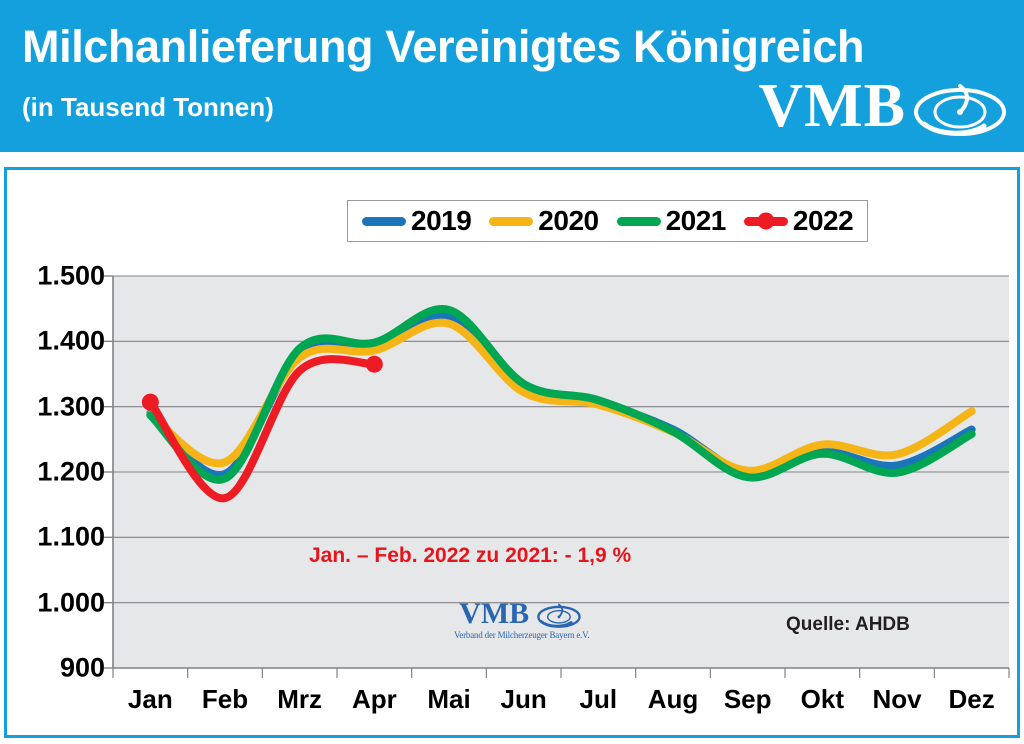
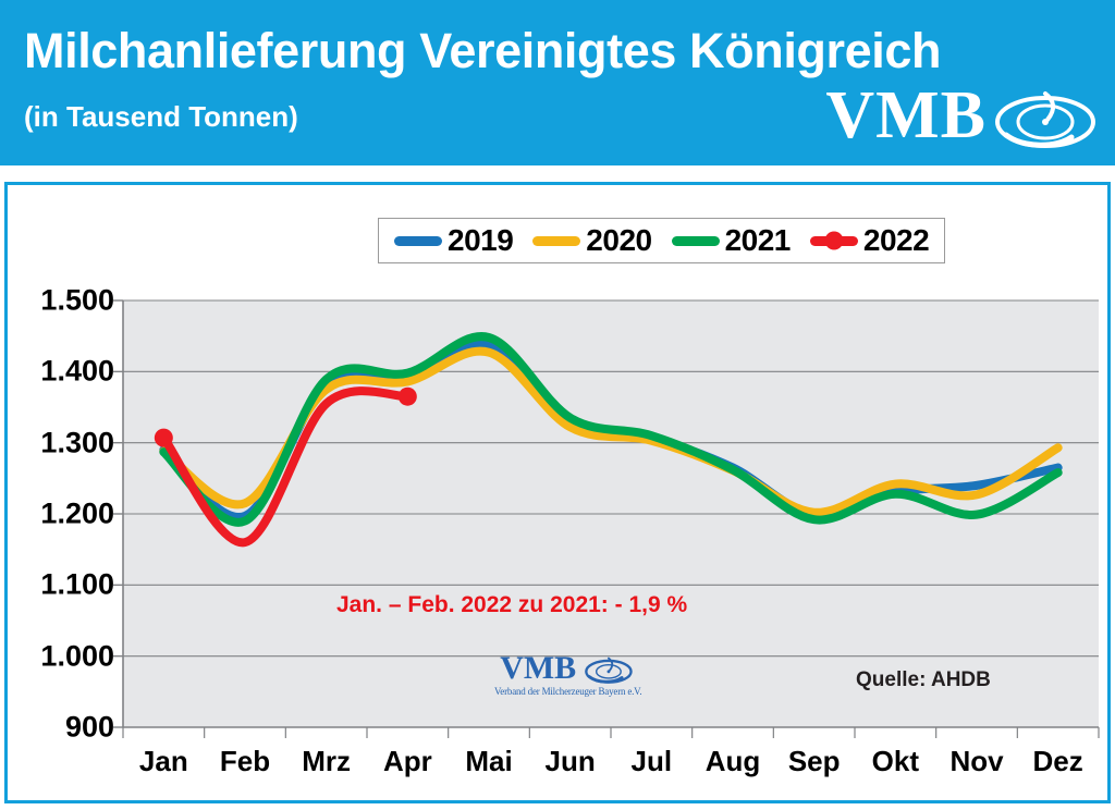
2019/Nov: 1210 -> 1240
